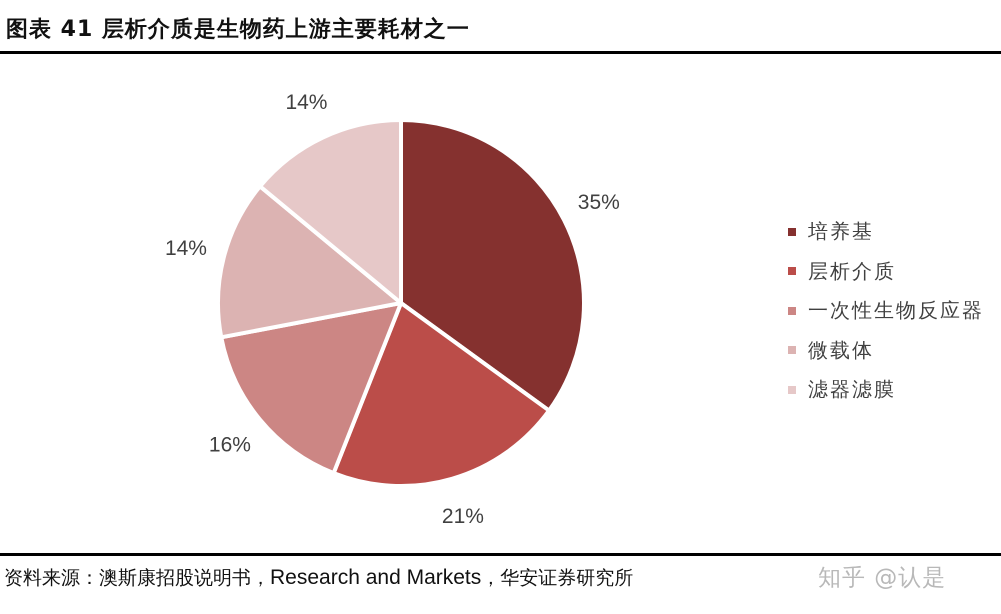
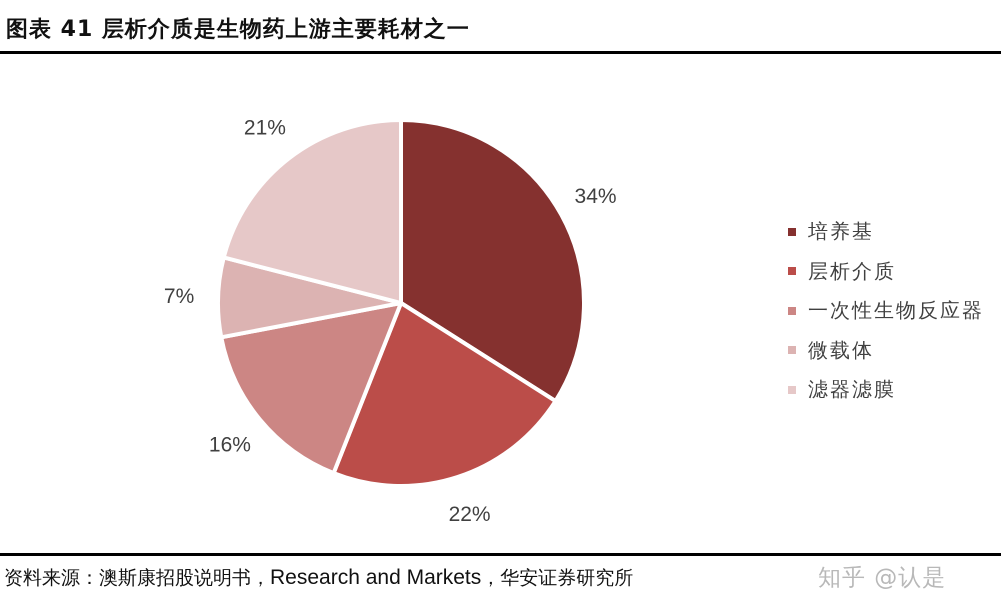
培养基: 35% -> 34%
层析介质: 21% -> 22%
微载体: 14% -> 7%
滤器滤膜: 14% -> 21%
